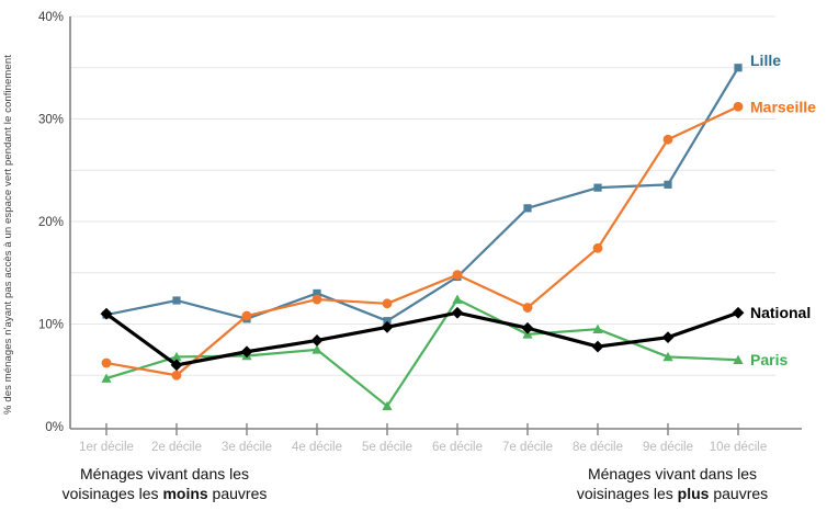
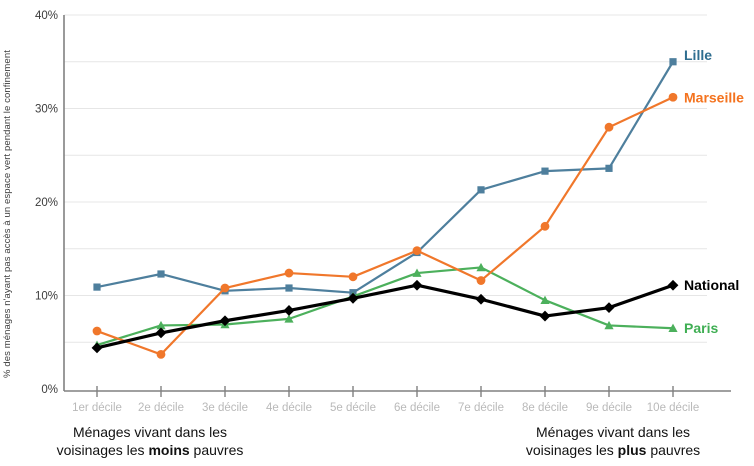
National/1er décile: 11% -> 4%
Marseille/2e décile: 5% -> 4%
Lille/4e décile: 13% -> 11%
Paris/5e décile: 2% -> 10%
Paris/7e décile: 9% -> 13%
